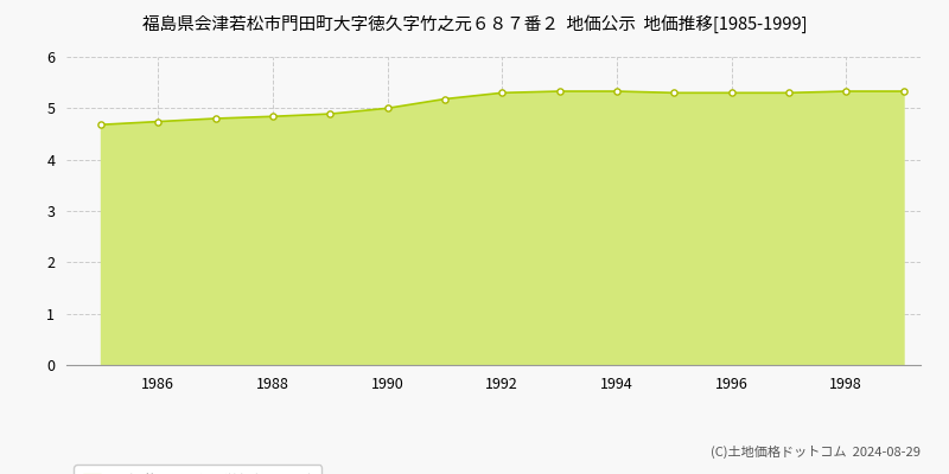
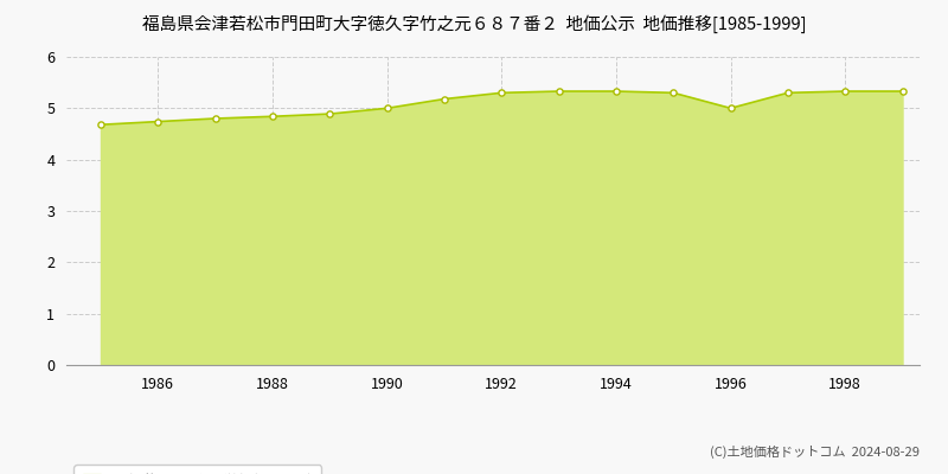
1996: 5.30 -> 5.00
